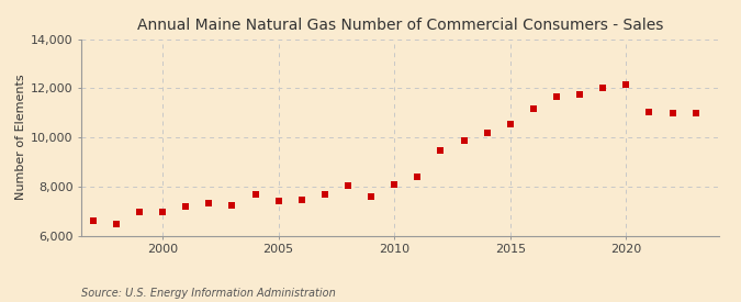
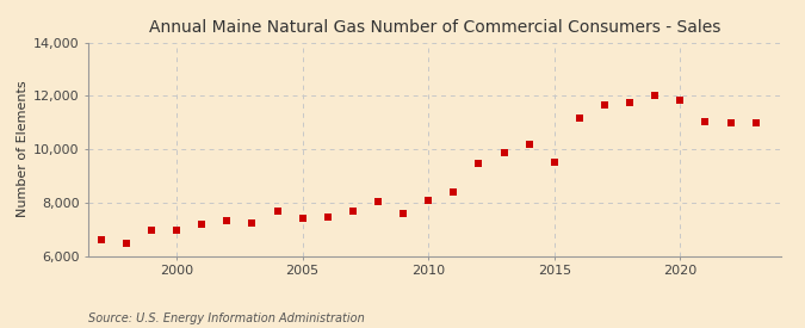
2015: 10,550 -> 9,500
2020: 12,150 -> 11,850
